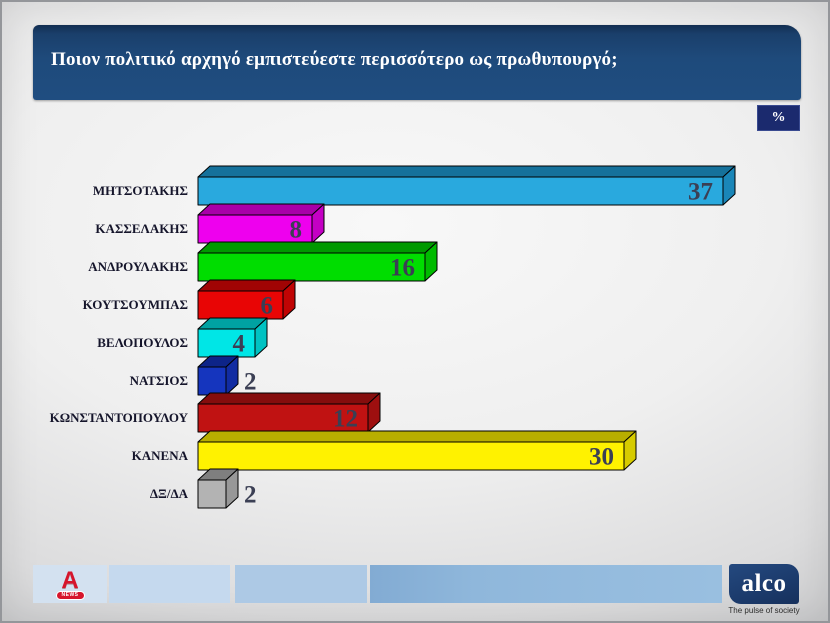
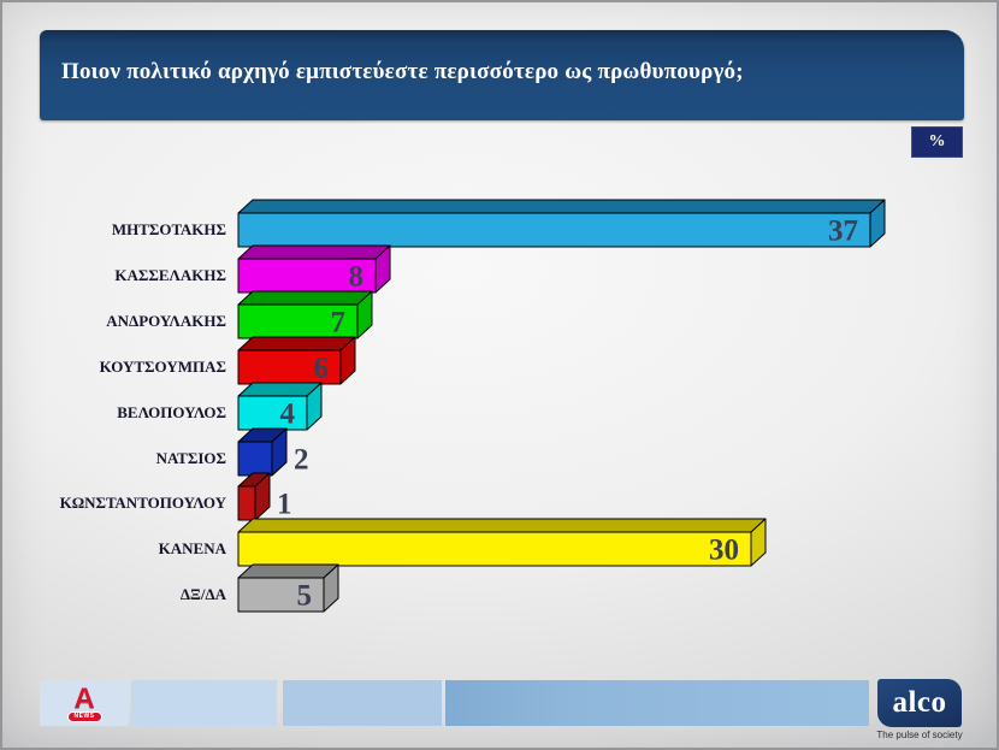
ΑΝΔΡΟΥΛΑΚΗΣ: 16 -> 7
ΚΩΝΣΤΑΝΤΟΠΟΥΛΟΥ: 12 -> 1
ΔΞ/ΔΑ: 2 -> 5
